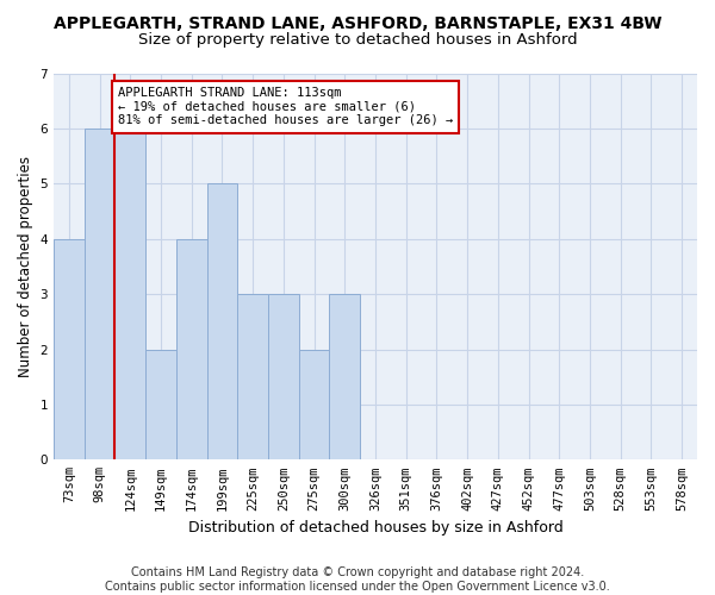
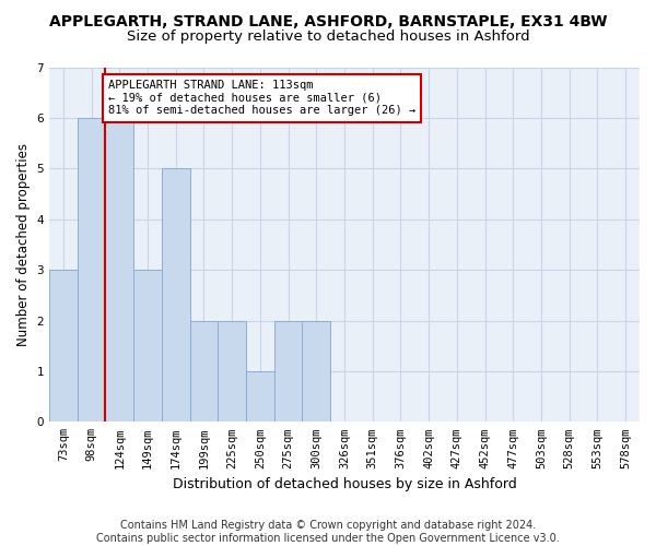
73sqm: 4 -> 3
149sqm: 2 -> 3
174sqm: 4 -> 5
199sqm: 5 -> 2
225sqm: 3 -> 2
250sqm: 3 -> 1
300sqm: 3 -> 2
